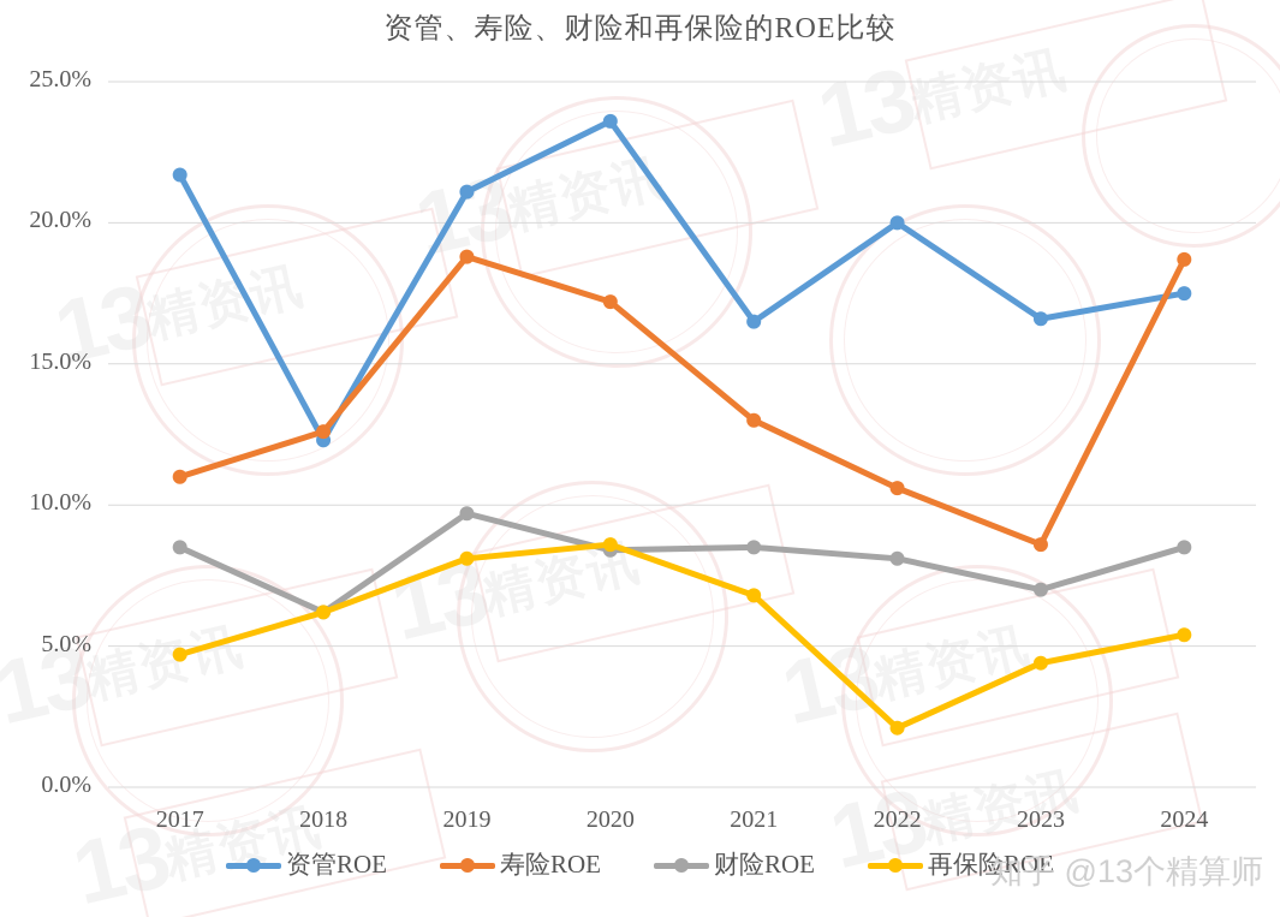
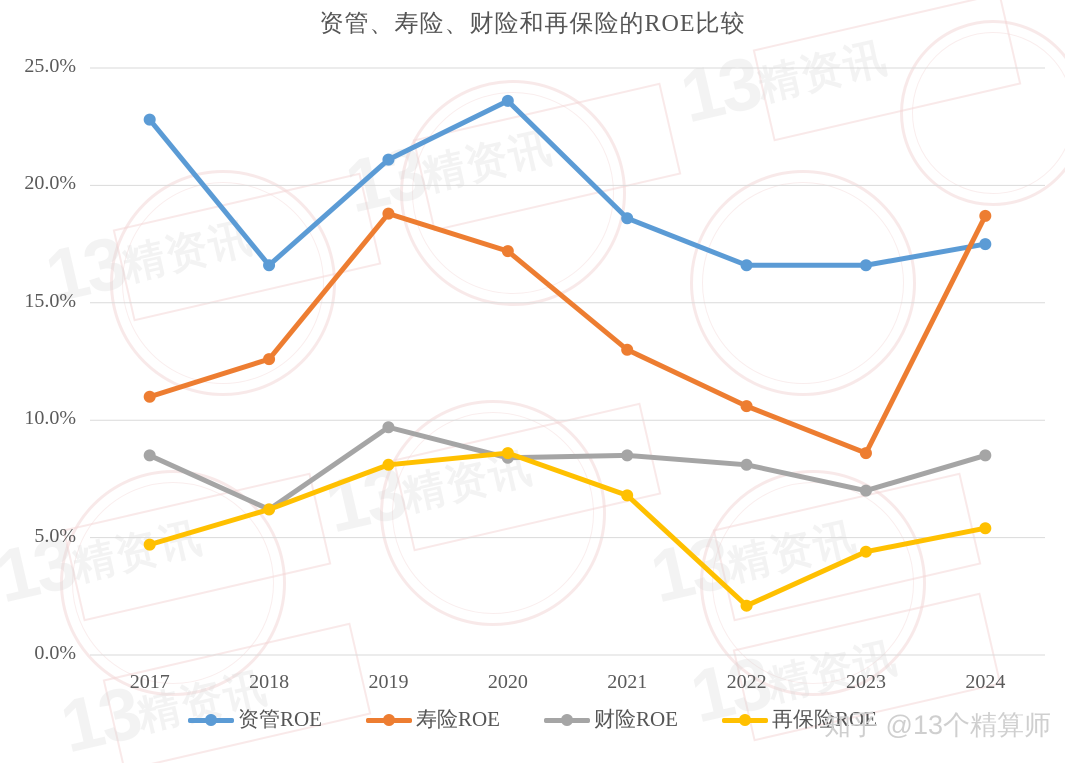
资管ROE/2017: 21.7% -> 22.8%
资管ROE/2018: 12.3% -> 16.6%
资管ROE/2021: 16.5% -> 18.6%
资管ROE/2022: 20.0% -> 16.6%
